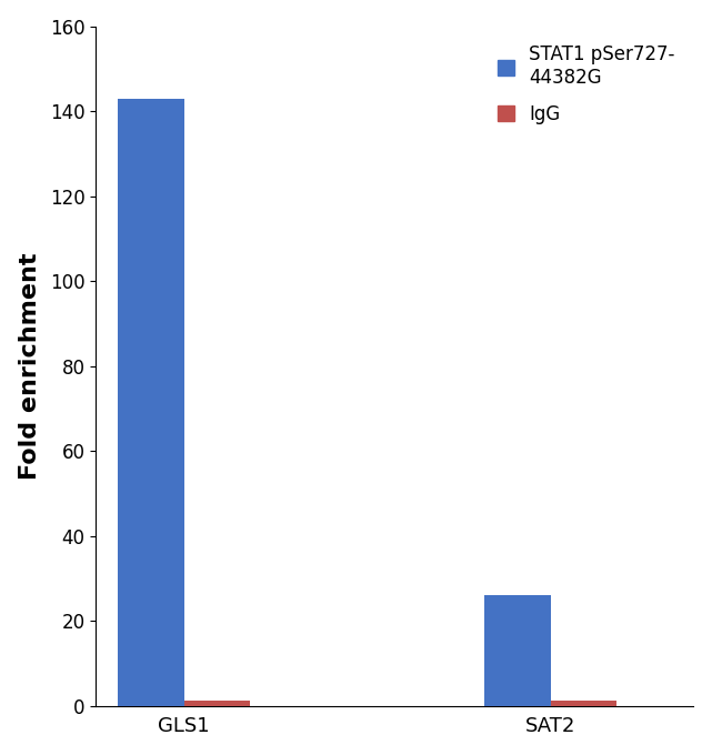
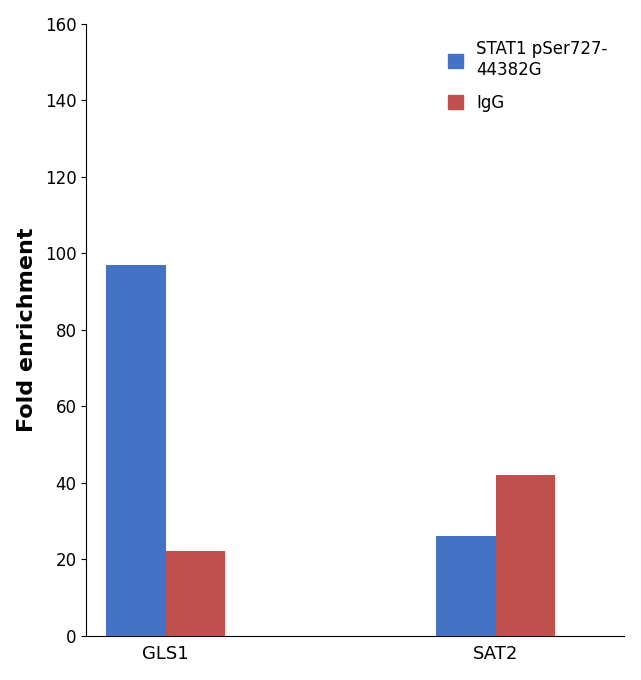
STAT1 pSer727- 44382G/GLS1: 143 -> 97
IgG/GLS1: 1.2 -> 22.0
IgG/SAT2: 1.2 -> 42.0
